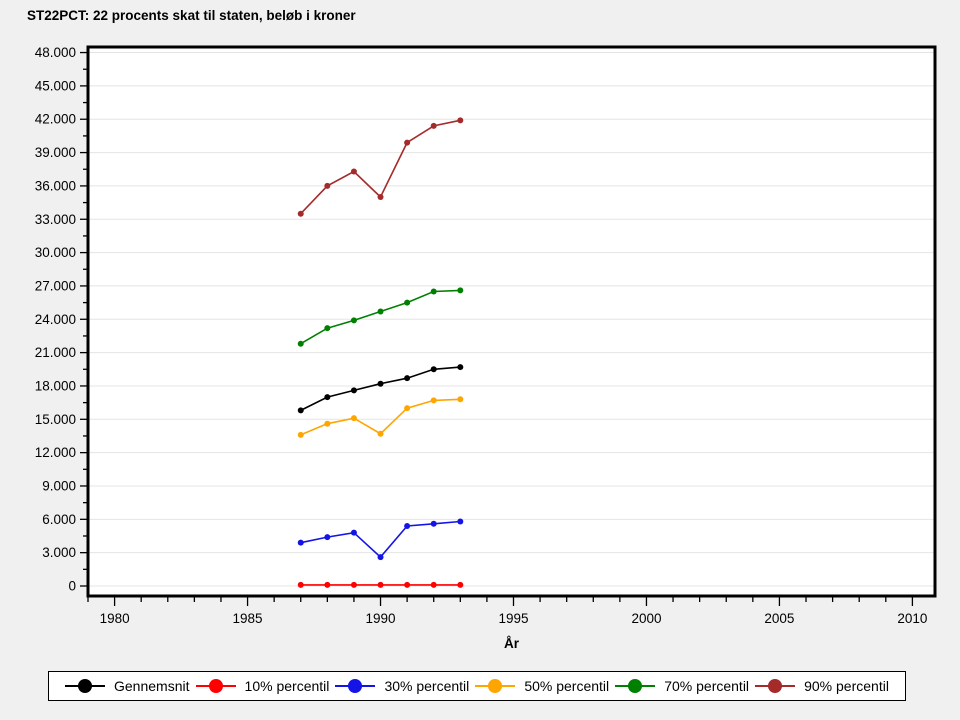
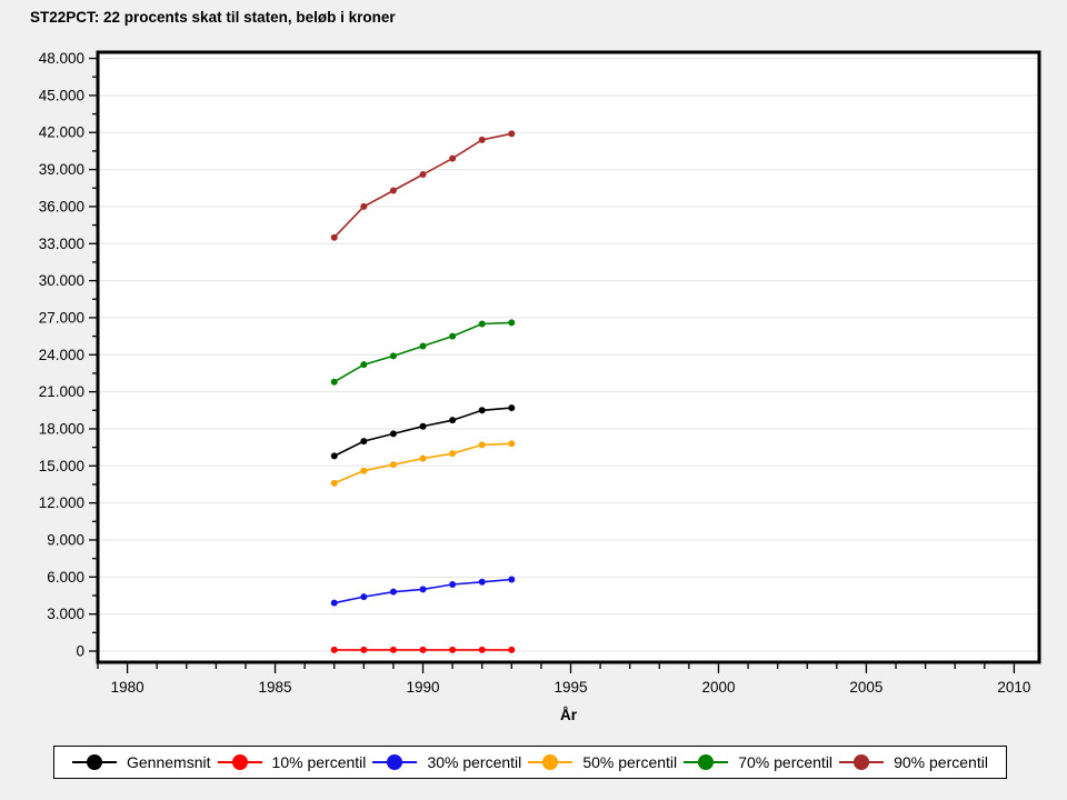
30% percentil/1990: 2600 -> 5000
50% percentil/1990: 13700 -> 15600
90% percentil/1990: 35000 -> 38600
